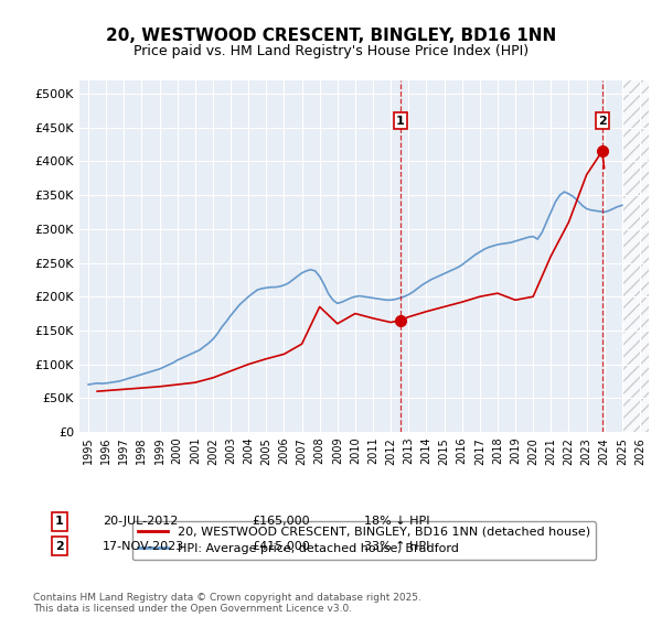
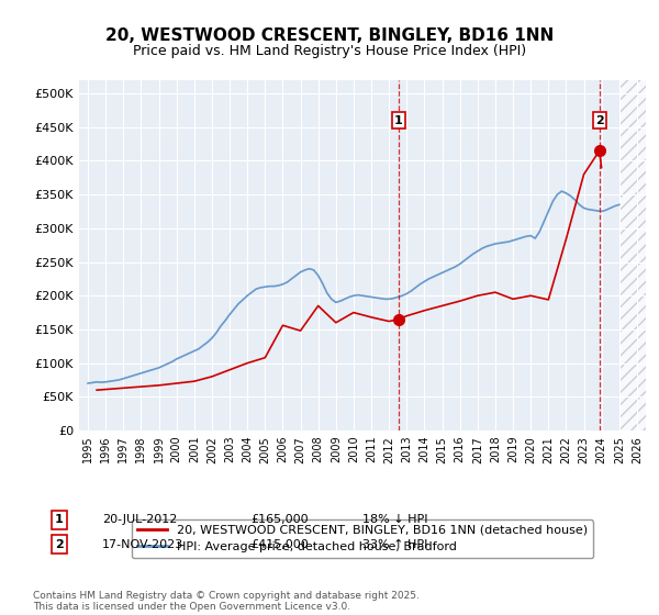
20, WESTWOOD CRESCENT, BINGLEY, BD16 1NN (detached house)/2006: £115K -> £156K
20, WESTWOOD CRESCENT, BINGLEY, BD16 1NN (detached house)/2007: £130K -> £148K
20, WESTWOOD CRESCENT, BINGLEY, BD16 1NN (detached house)/2021: £260K -> £194K
20, WESTWOOD CRESCENT, BINGLEY, BD16 1NN (detached house)/2022: £310K -> £284K
